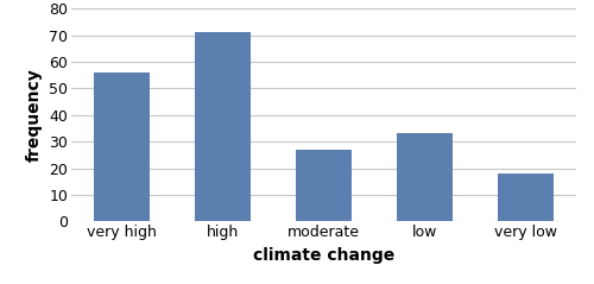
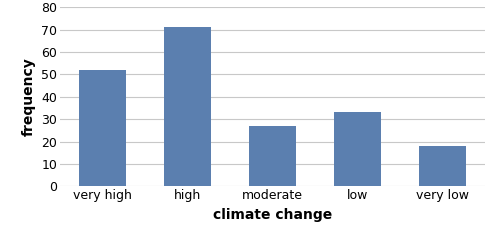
very high: 56 -> 52
